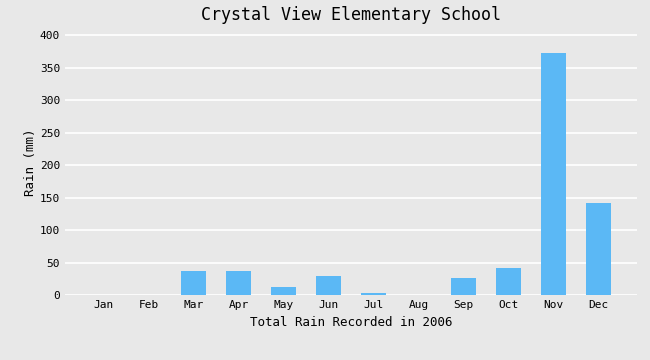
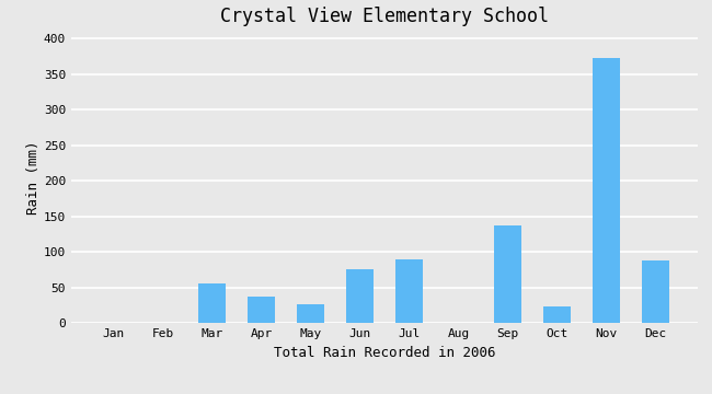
Mar: 38 -> 56
May: 13 -> 26
Jun: 30 -> 76
Jul: 4 -> 90
Sep: 26 -> 138
Oct: 42 -> 24
Dec: 142 -> 88
